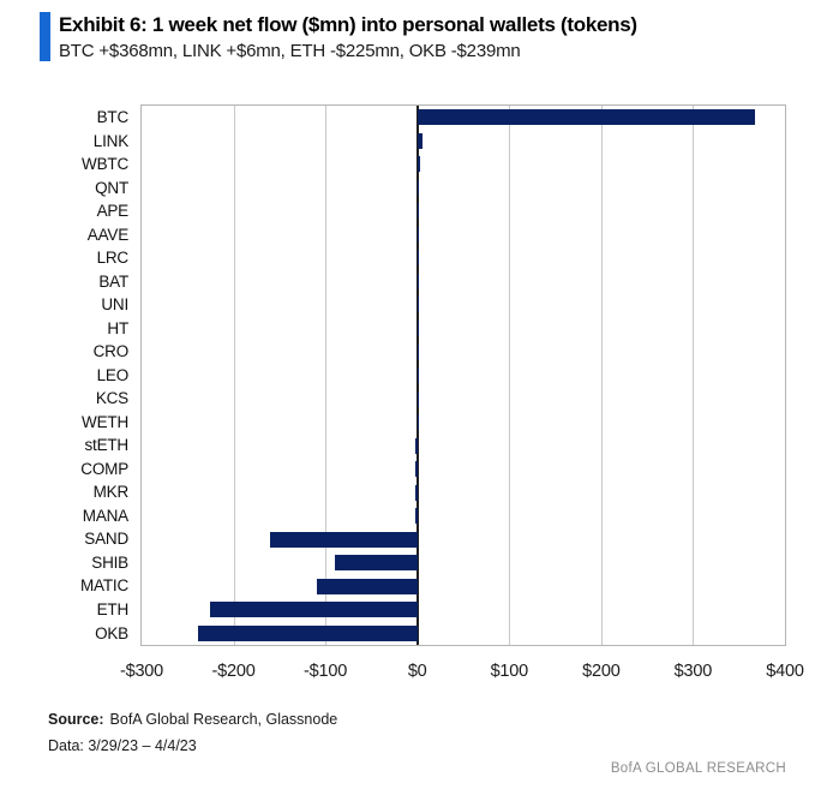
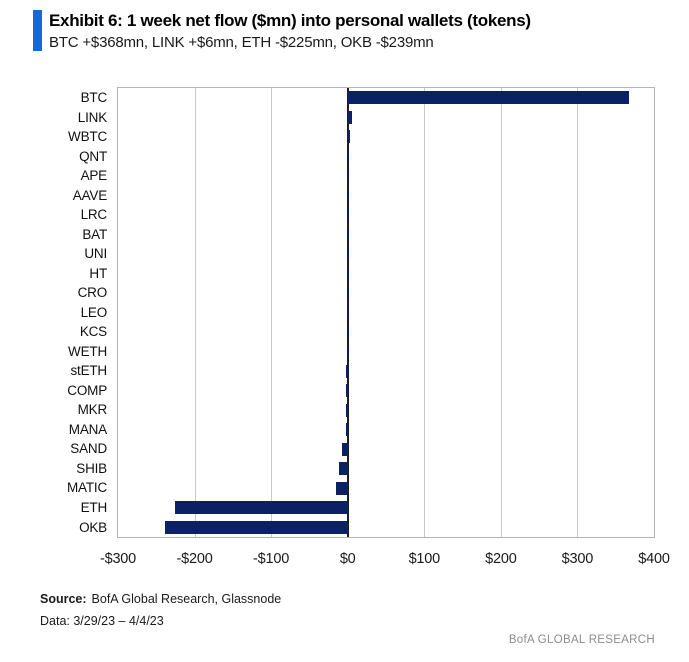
SAND: -$160 -> -$10
SHIB: -$90 -> -$10
MATIC: -$110 -> -$20
